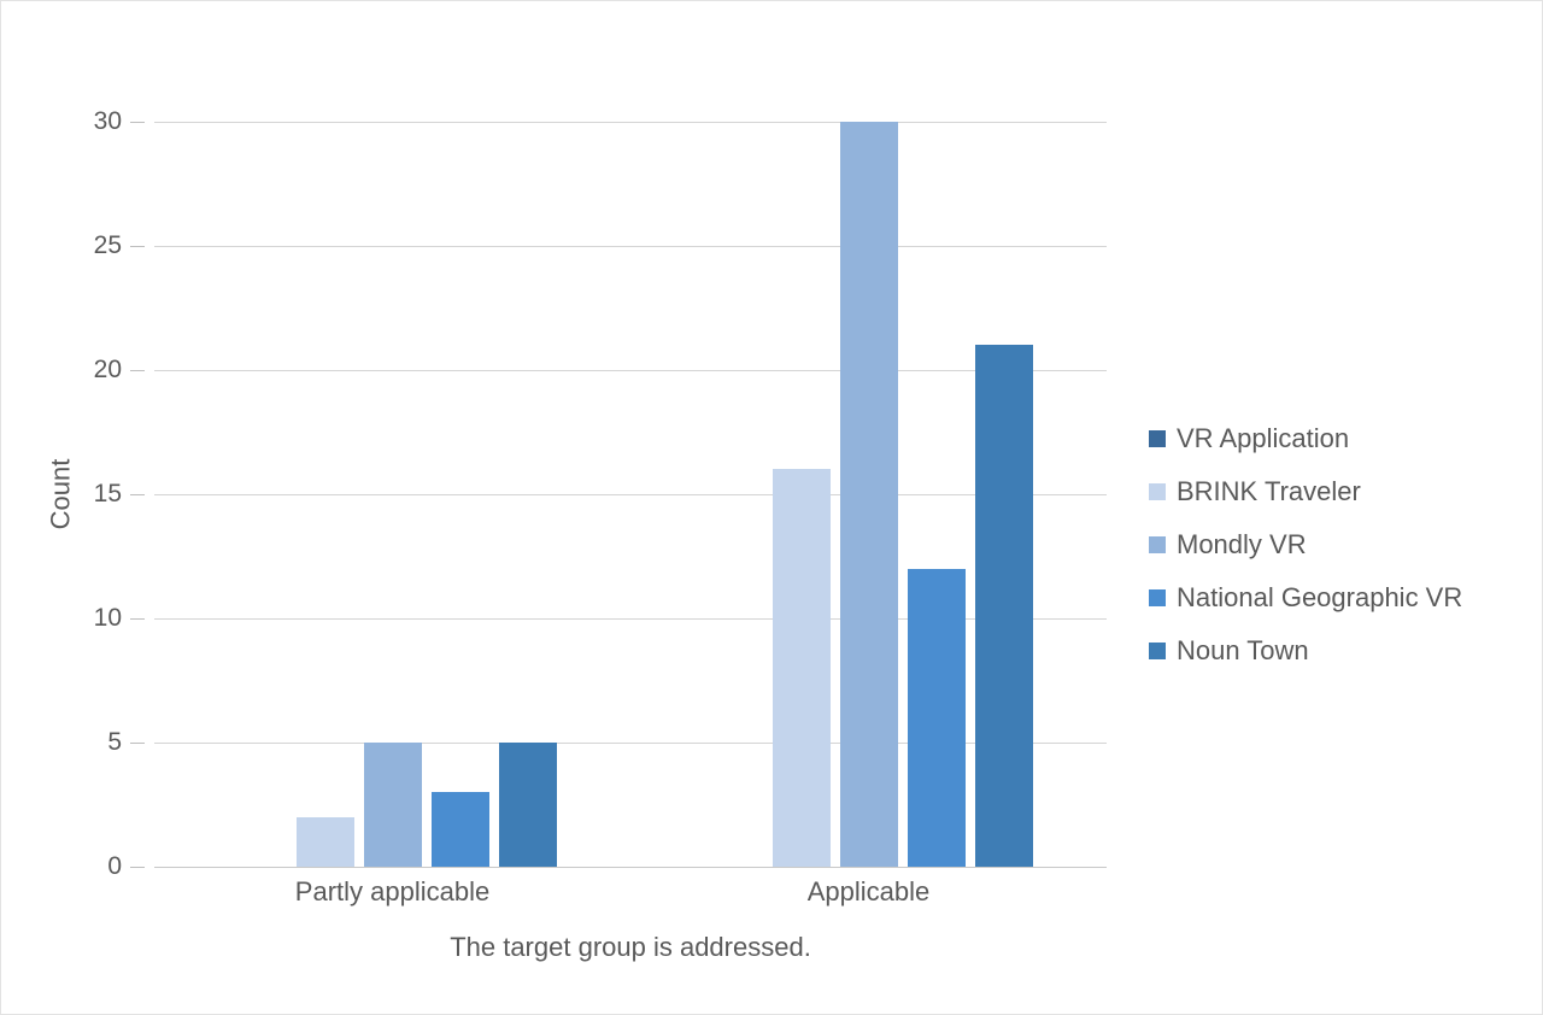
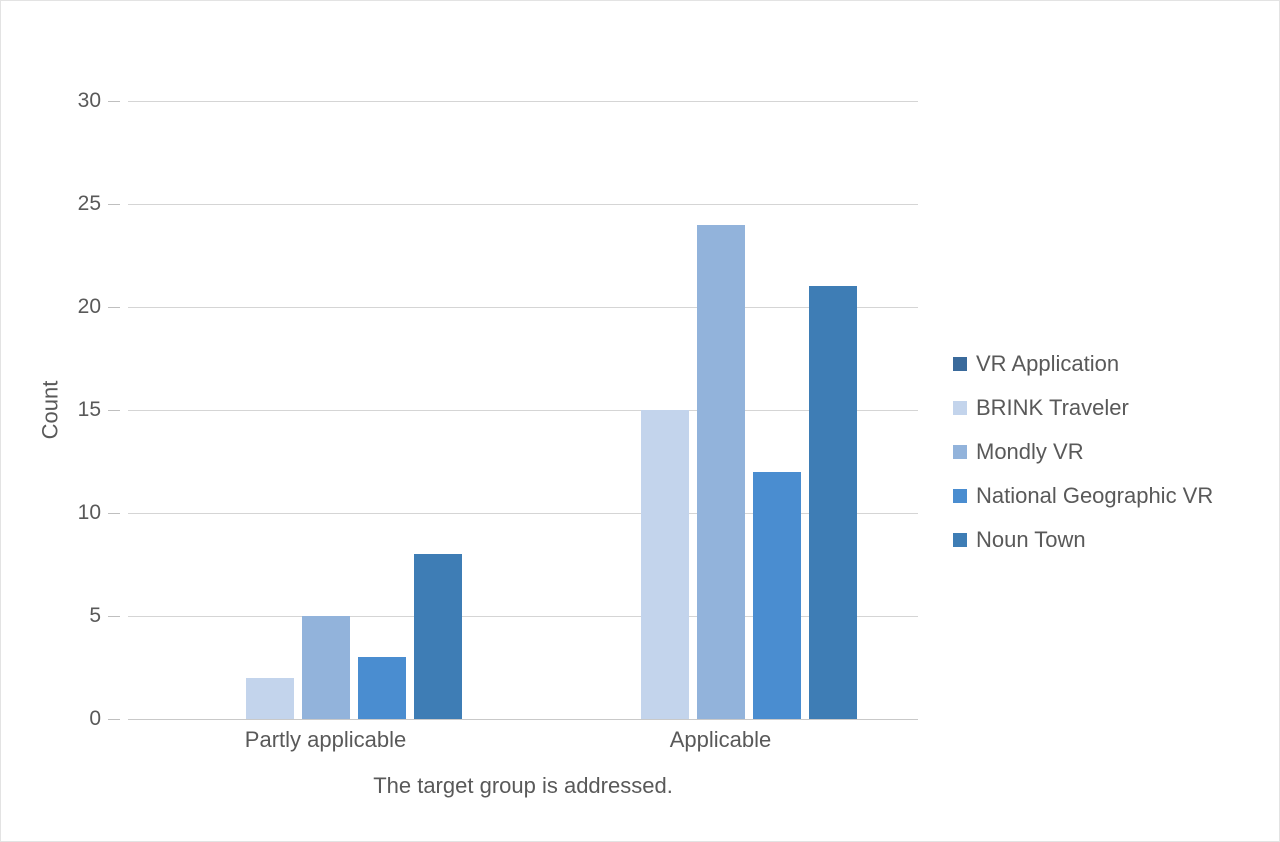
Noun Town/Partly applicable: 5 -> 8
BRINK Traveler/Applicable: 16 -> 15
Mondly VR/Applicable: 30 -> 24
